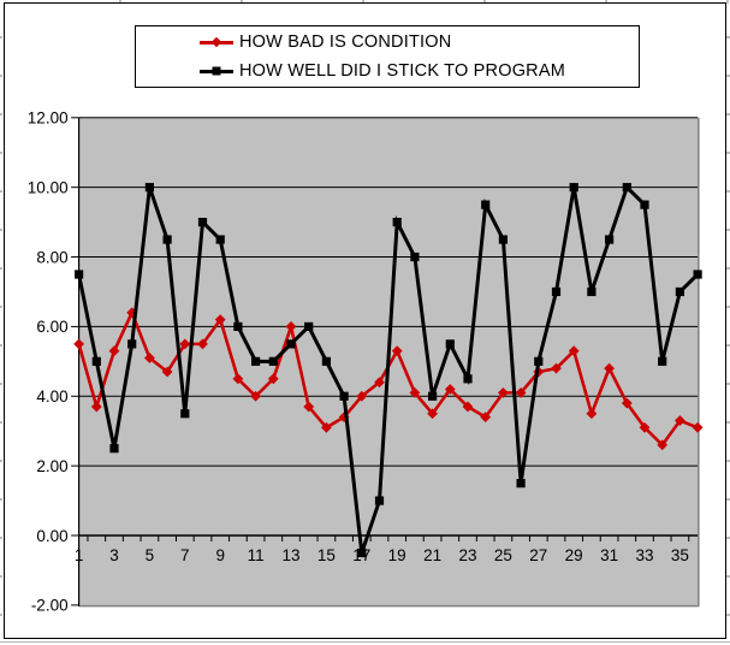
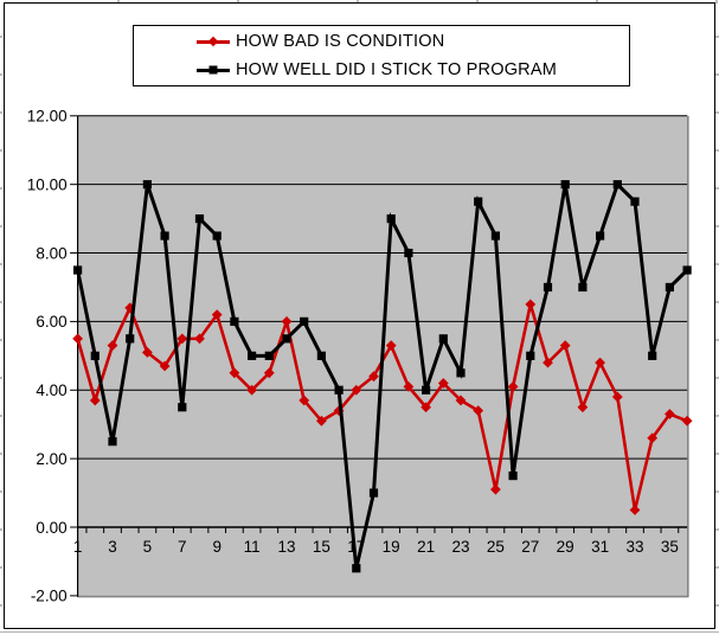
HOW WELL DID I STICK TO PROGRAM/17: -0.5 -> -1.2
HOW BAD IS CONDITION/25: 4.1 -> 1.1
HOW BAD IS CONDITION/27: 4.7 -> 6.5
HOW BAD IS CONDITION/33: 3.1 -> 0.5
